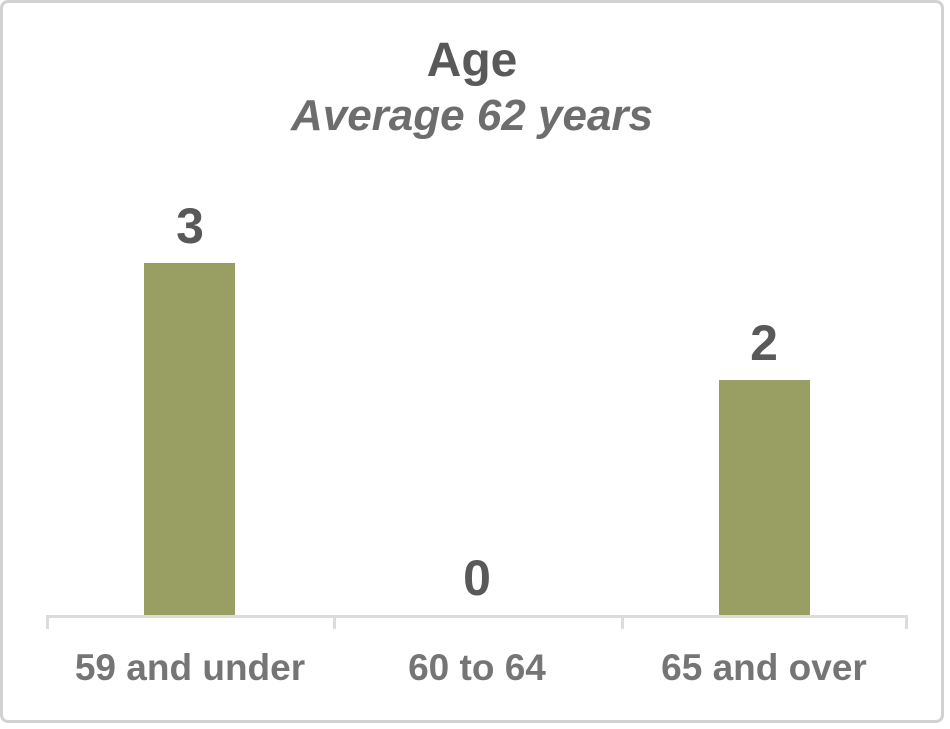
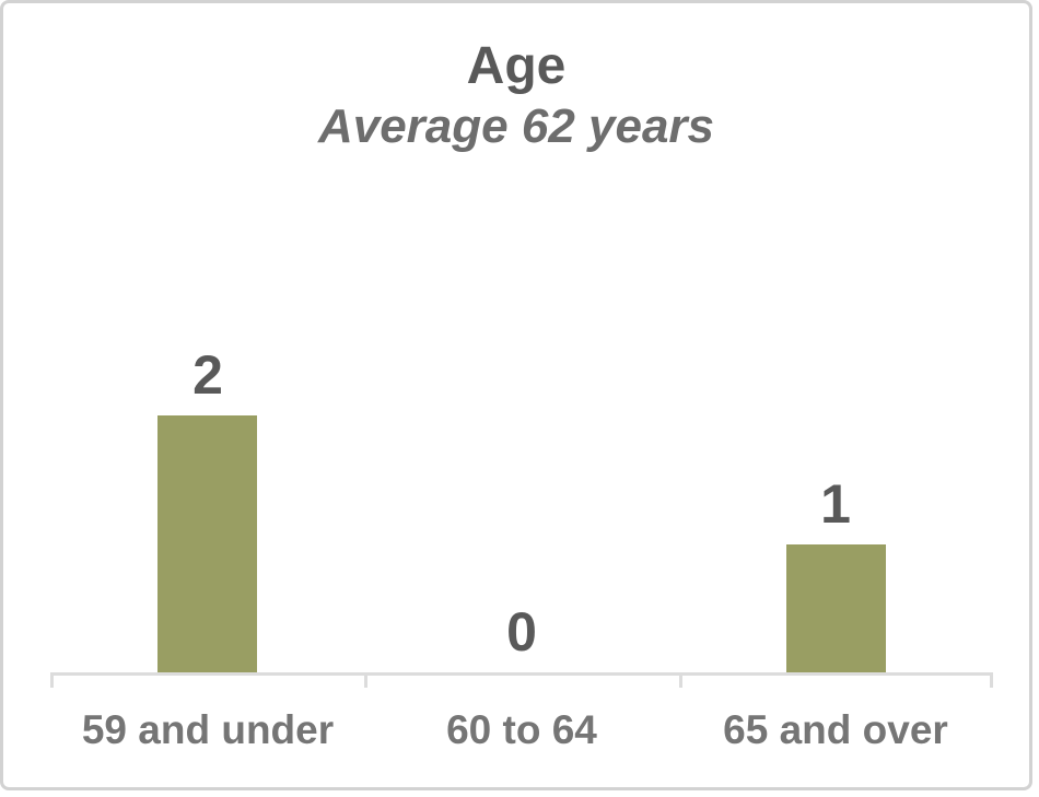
59 and under: 3 -> 2
65 and over: 2 -> 1
